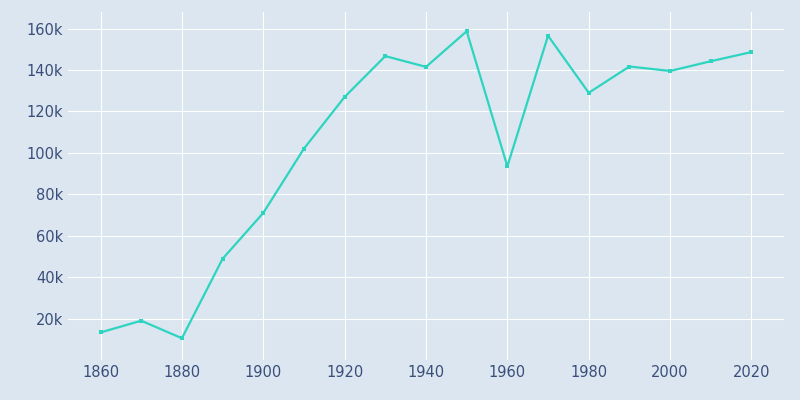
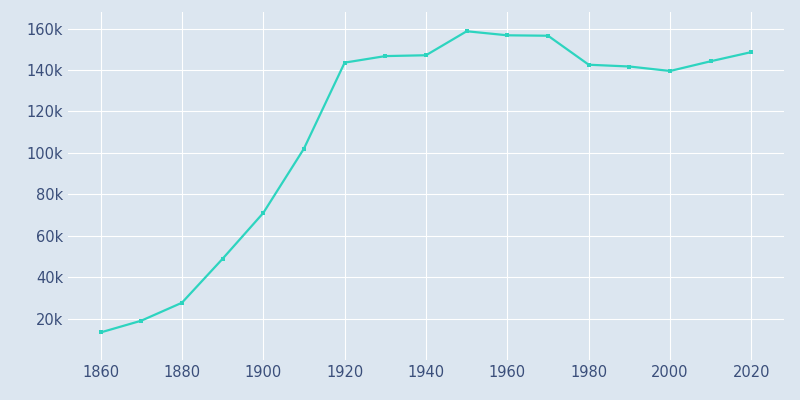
1880: 10.5k -> 27.6k
1920: 127.0k -> 143.6k
1940: 141.5k -> 147.1k
1960: 93.5k -> 156.7k
1980: 129.0k -> 142.5k
